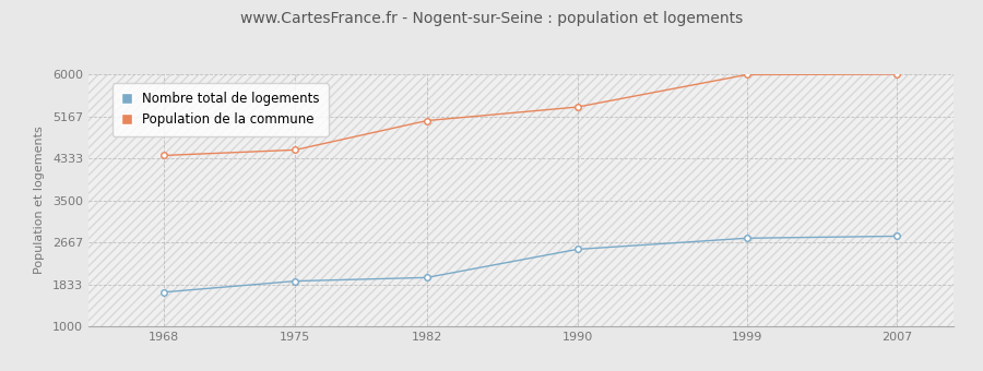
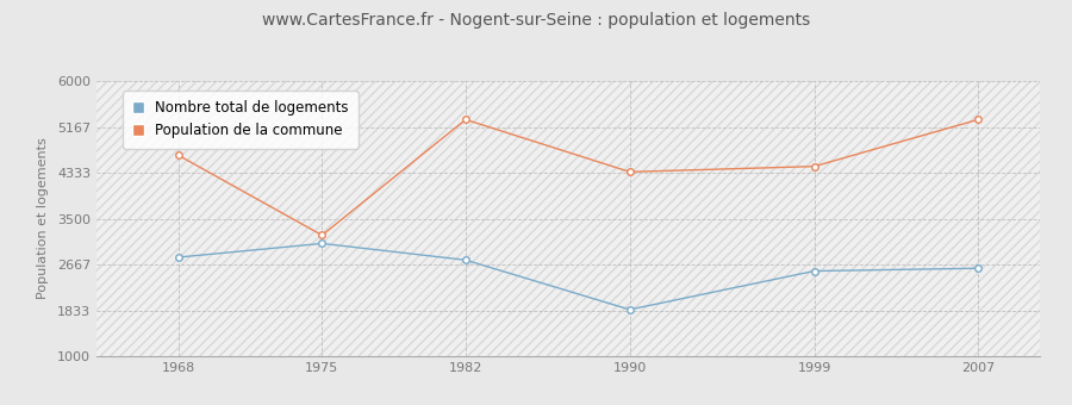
Nombre total de logements/1968: 1680 -> 2800
Population de la commune/1968: 4390 -> 4650
Nombre total de logements/1975: 1900 -> 3050
Population de la commune/1975: 4500 -> 3200
Nombre total de logements/1982: 1970 -> 2750
Population de la commune/1982: 5080 -> 5300
Nombre total de logements/1990: 2530 -> 1850
Population de la commune/1990: 5350 -> 4350
Nombre total de logements/1999: 2750 -> 2550
Population de la commune/1999: 5990 -> 4450
Nombre total de logements/2007: 2790 -> 2600
Population de la commune/2007: 6000 -> 5300
